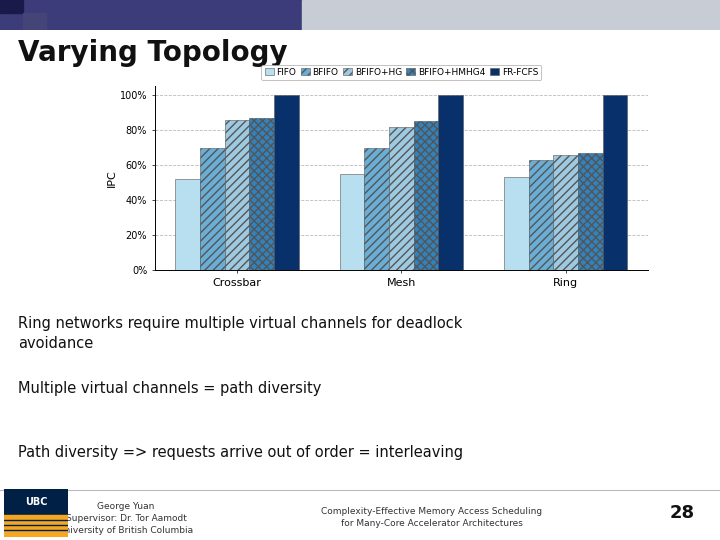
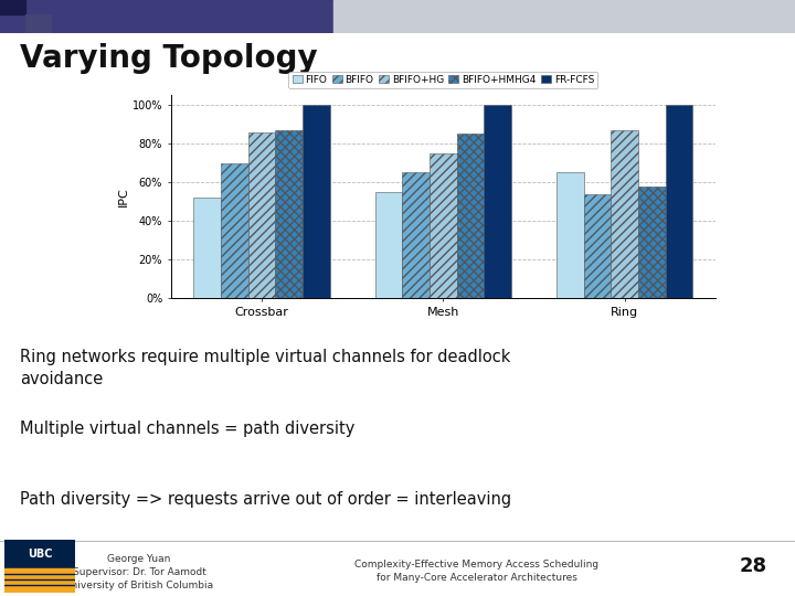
BFIFO/Mesh: 70% -> 65%
BFIFO+HG/Mesh: 82% -> 75%
FIFO/Ring: 53% -> 65%
BFIFO/Ring: 63% -> 54%
BFIFO+HG/Ring: 66% -> 87%
BFIFO+HMHG4/Ring: 67% -> 58%
